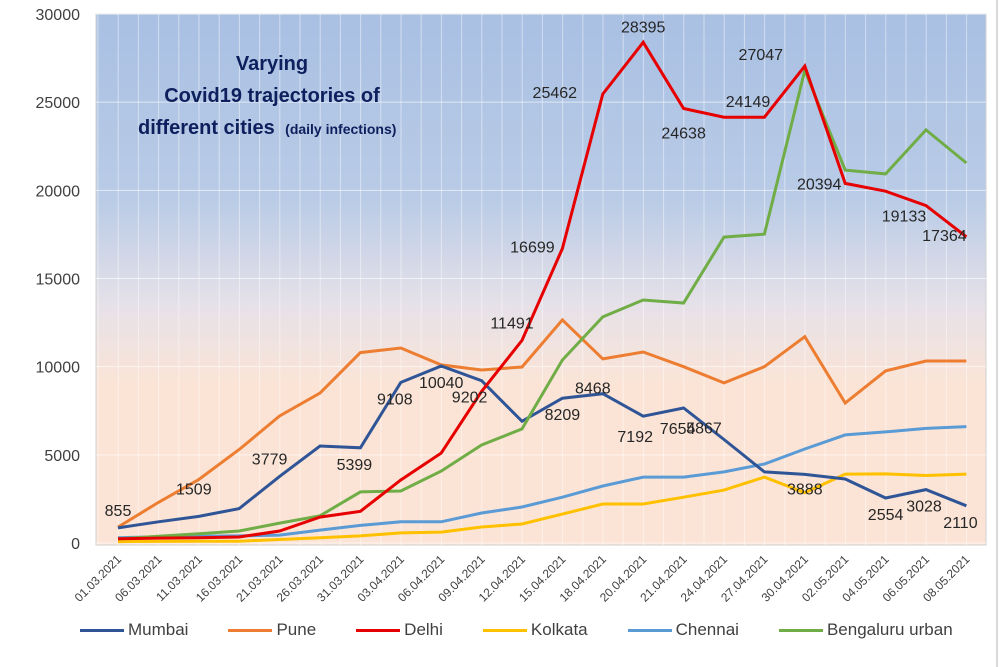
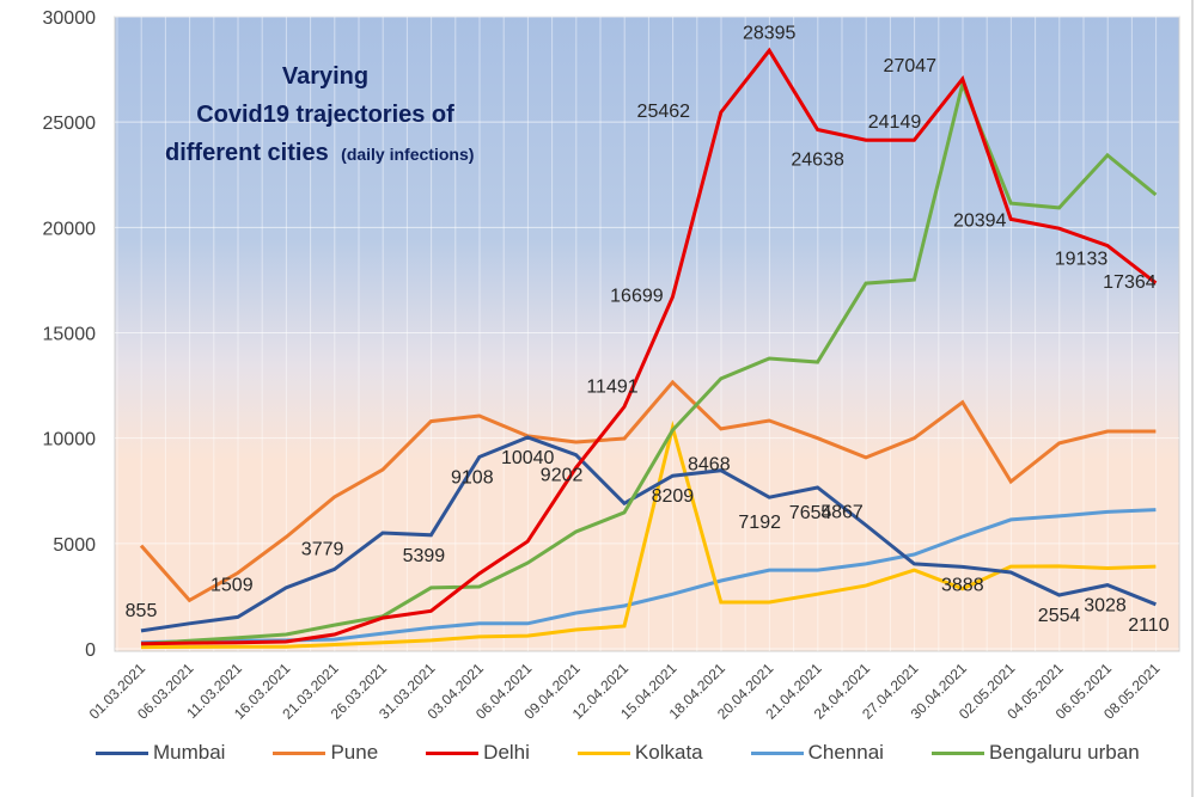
Pune/01.03.2021: 900 -> 4900
Mumbai/16.03.2021: 2000 -> 2900
Kolkata/15.04.2021: 1600 -> 10500
